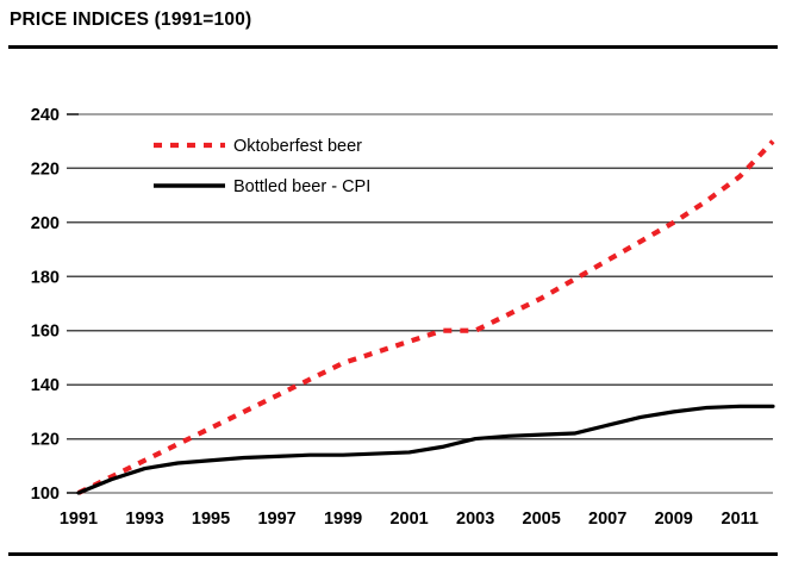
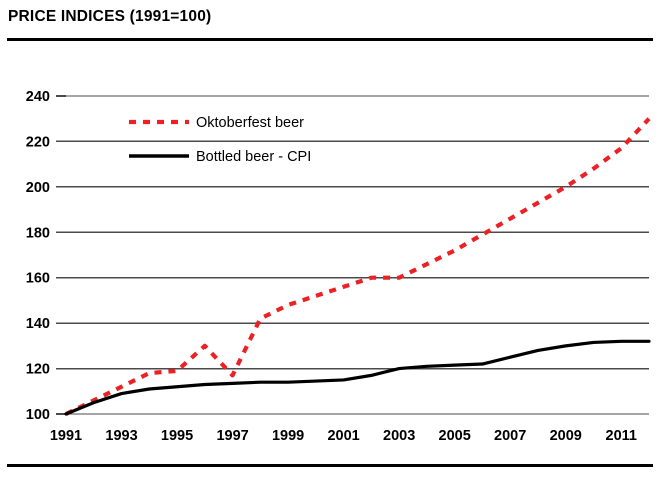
Oktoberfest beer/1995: 124 -> 119
Oktoberfest beer/1997: 136 -> 117
